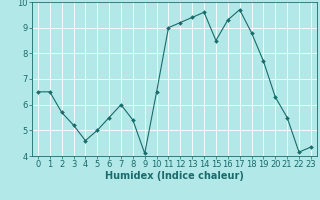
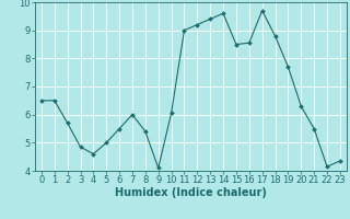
3: 5.20 -> 4.85
10: 6.50 -> 6.05
16: 9.30 -> 8.55
